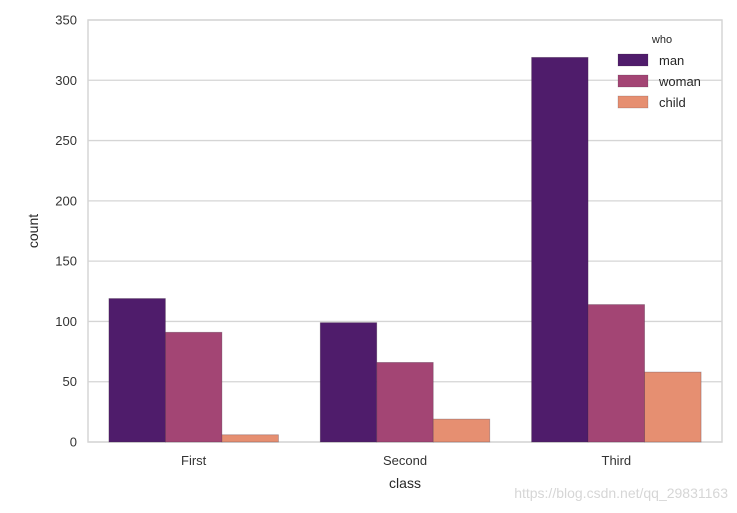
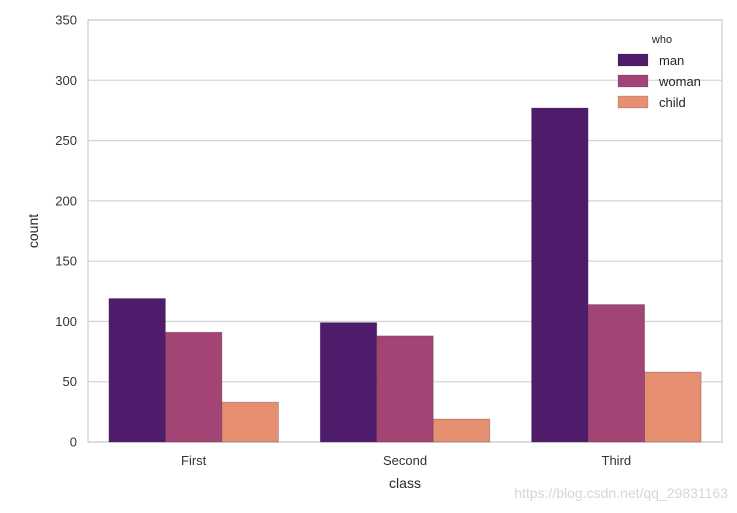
child/First: 6 -> 33
woman/Second: 66 -> 88
man/Third: 319 -> 277
